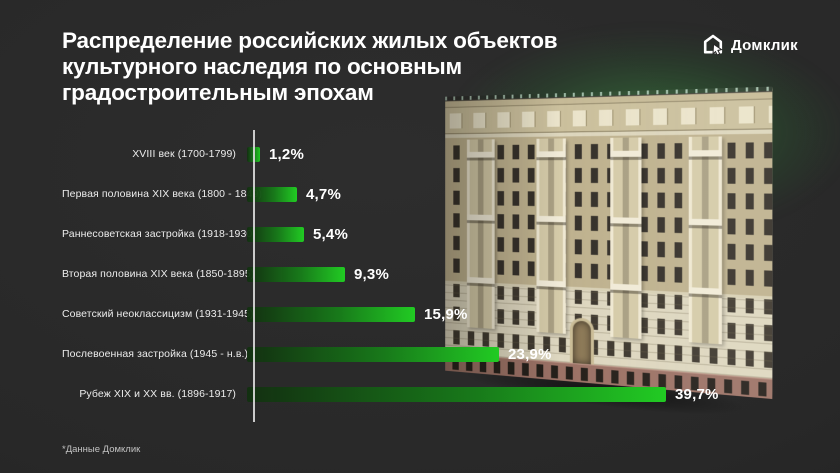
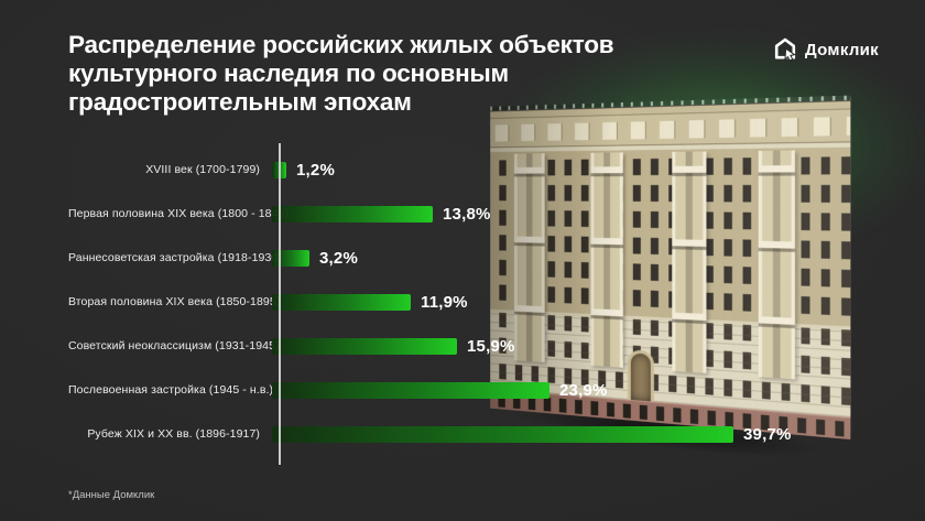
Первая половина XIX века (1800 - 1849): 4,7% -> 13,8%
Раннесоветская застройка (1918-1930): 5,4% -> 3,2%
Вторая половина XIX века (1850-1895): 9,3% -> 11,9%
